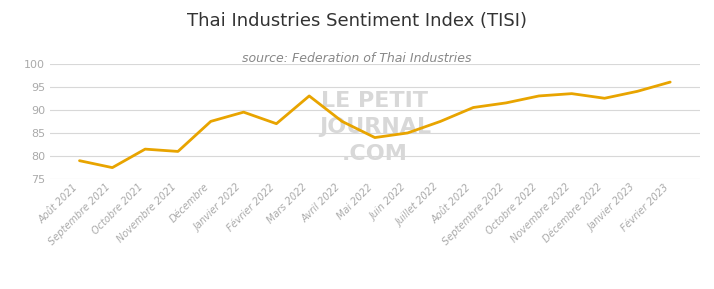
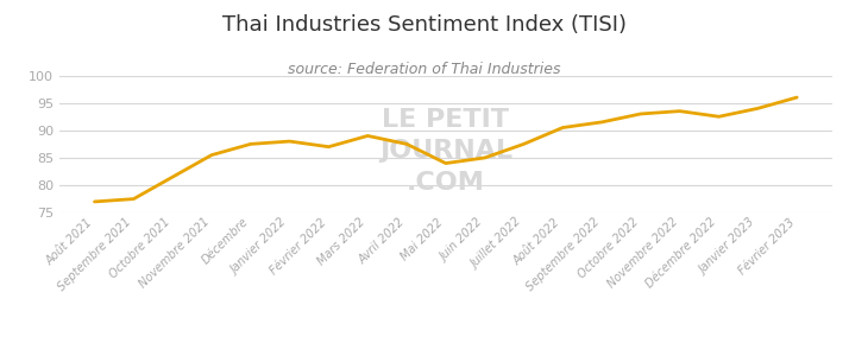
Août 2021: 79.0 -> 77.0
Novembre 2021: 81.0 -> 85.5
Janvier 2022: 89.5 -> 88.0
Mars 2022: 93.0 -> 89.0
